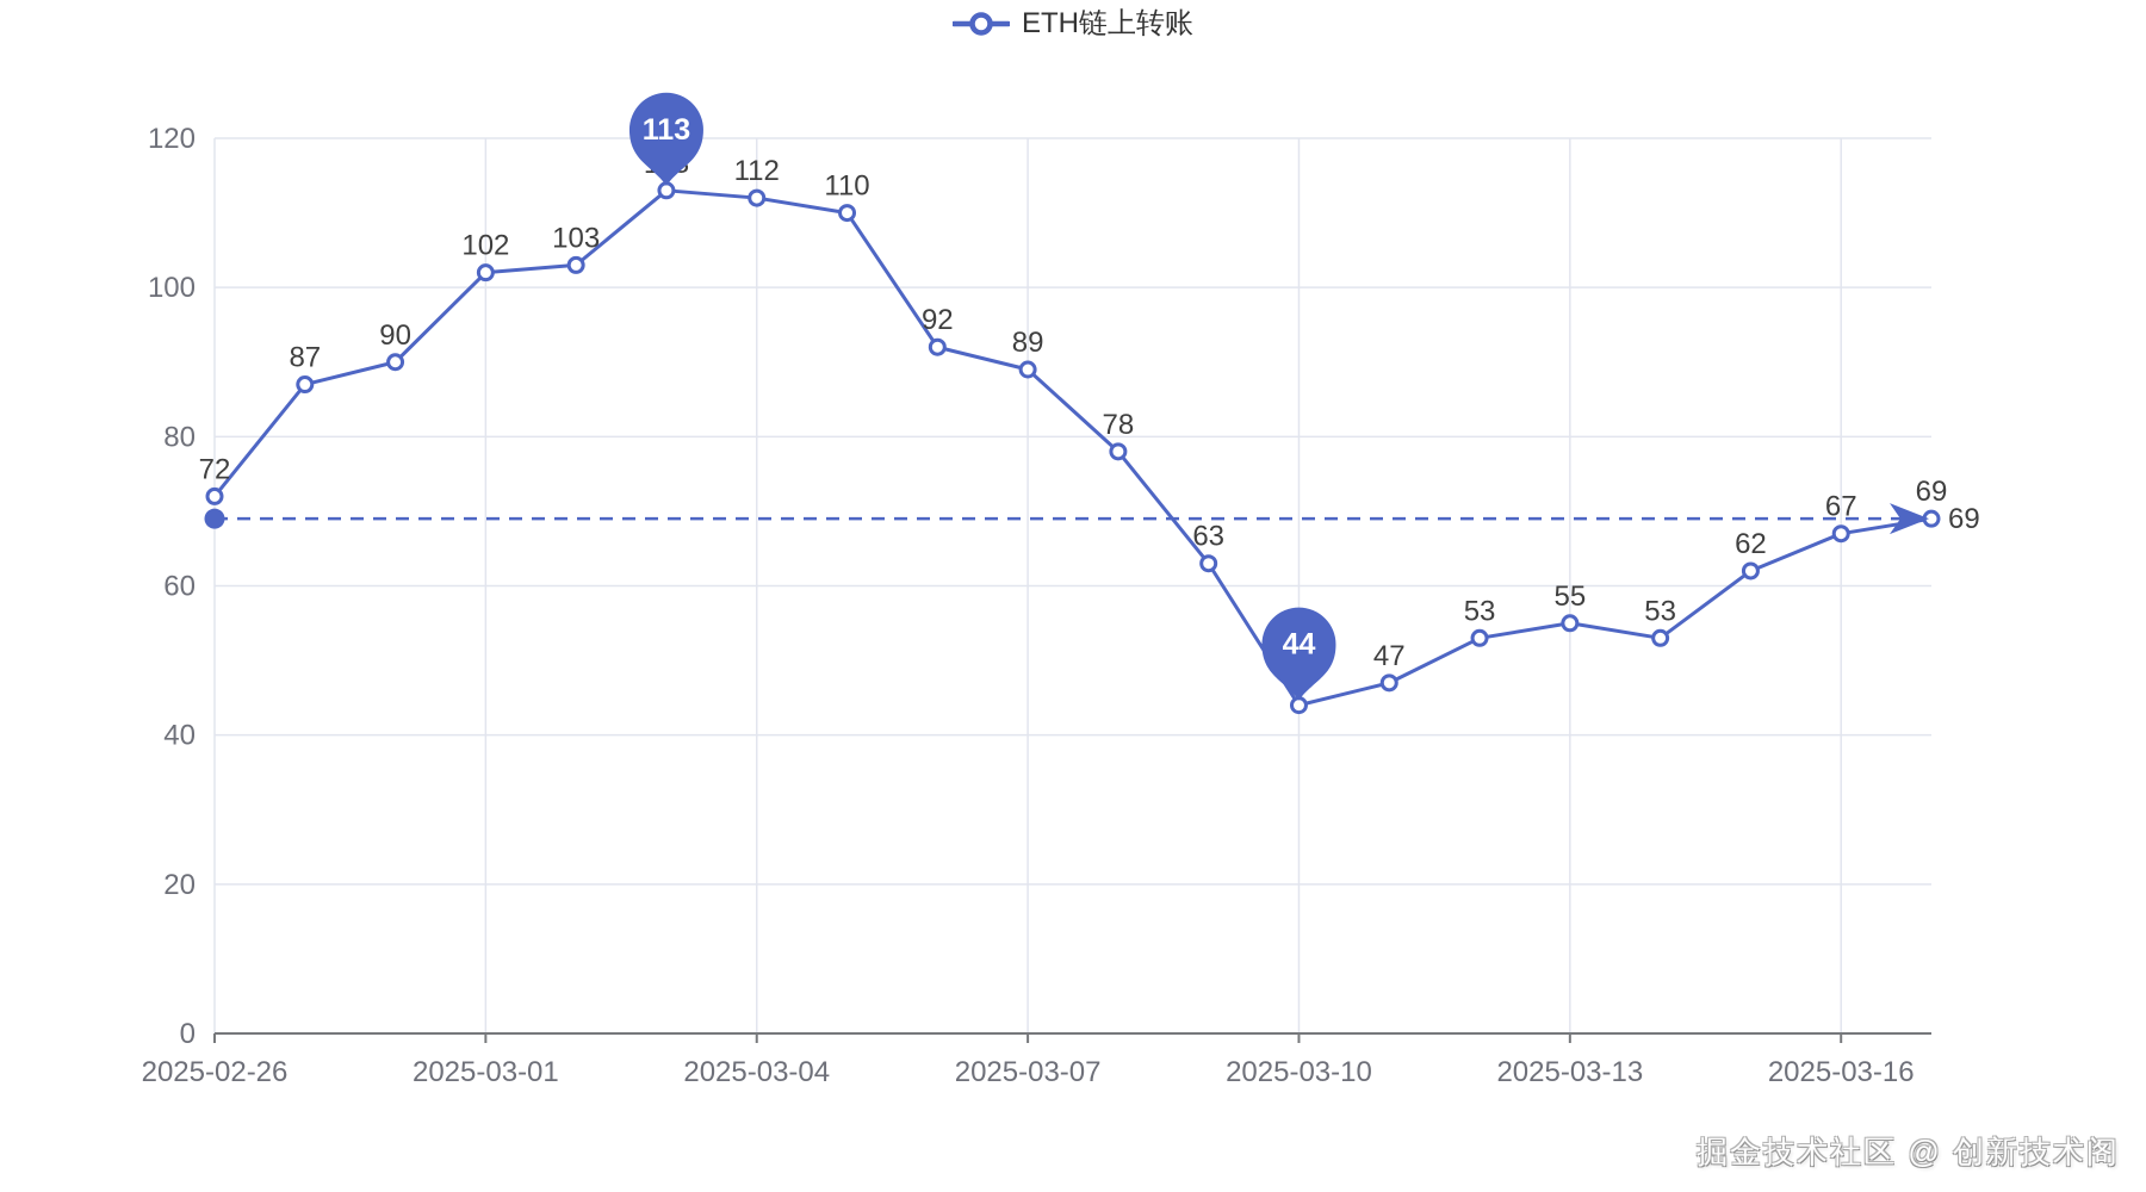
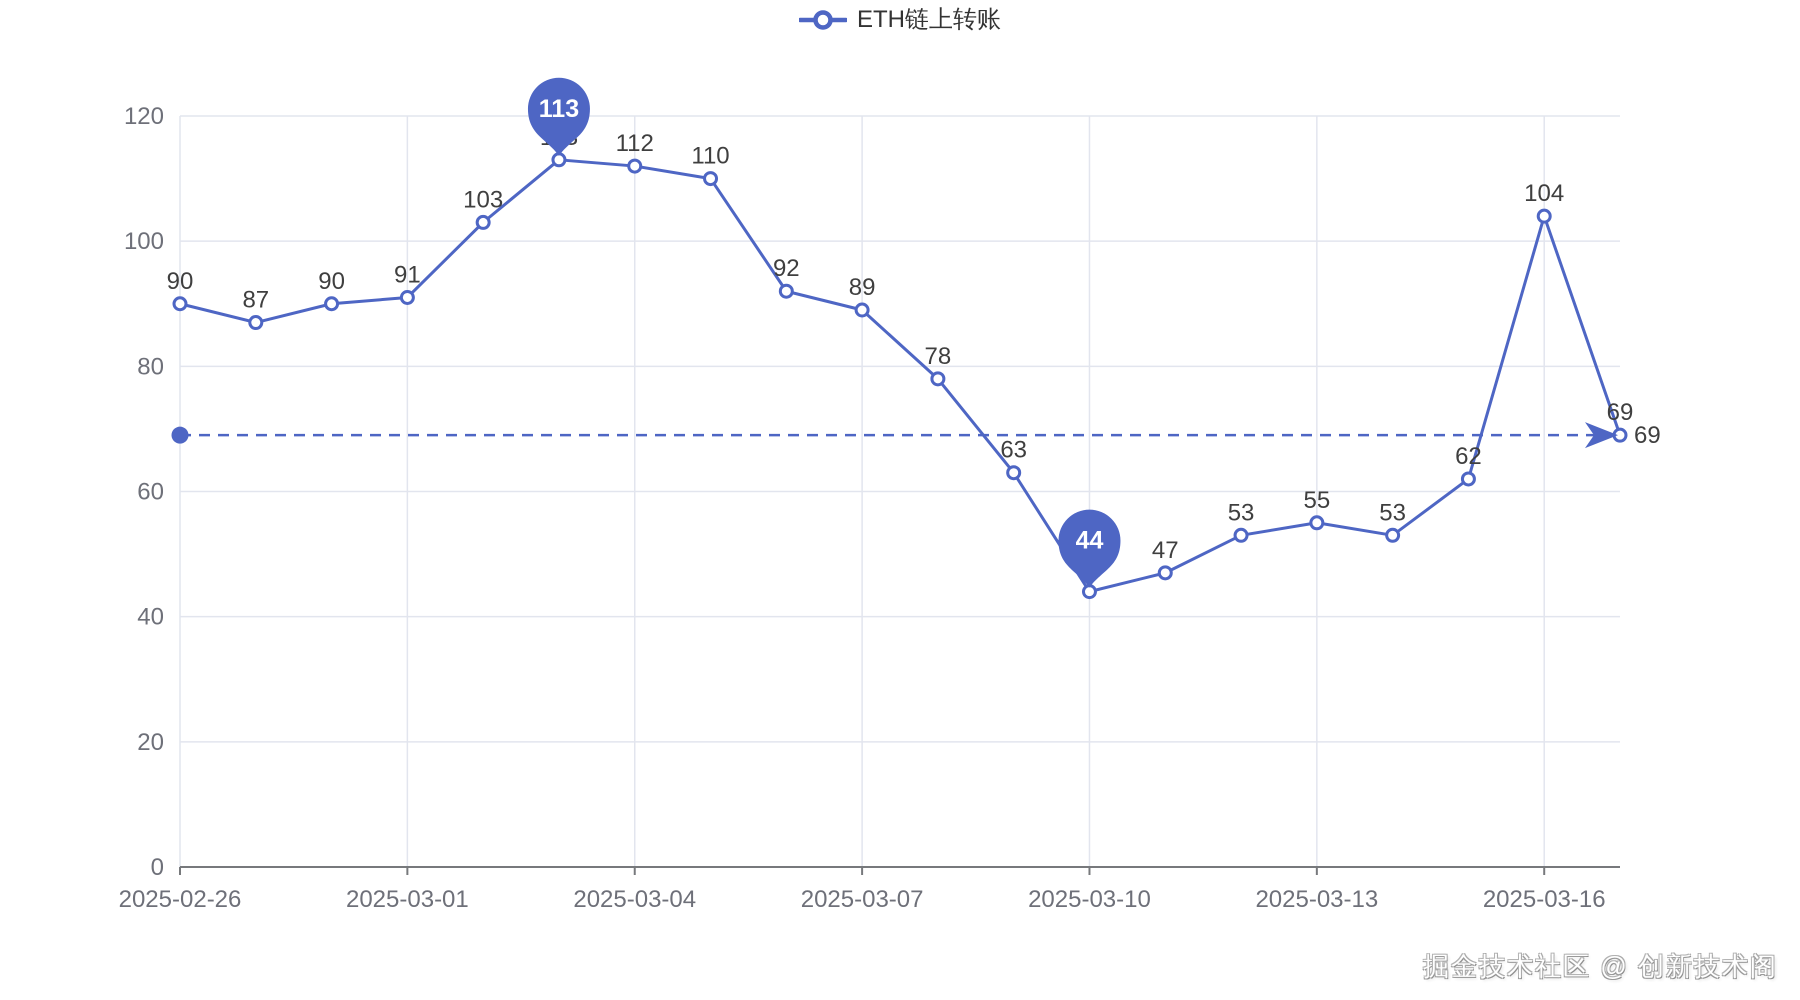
2025-02-26: 72 -> 90
2025-03-01: 102 -> 91
2025-03-16: 67 -> 104
